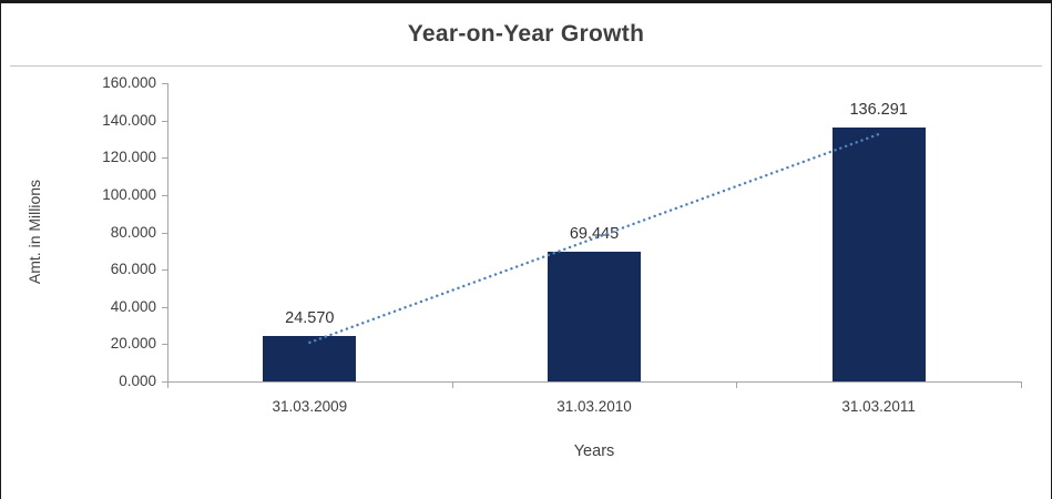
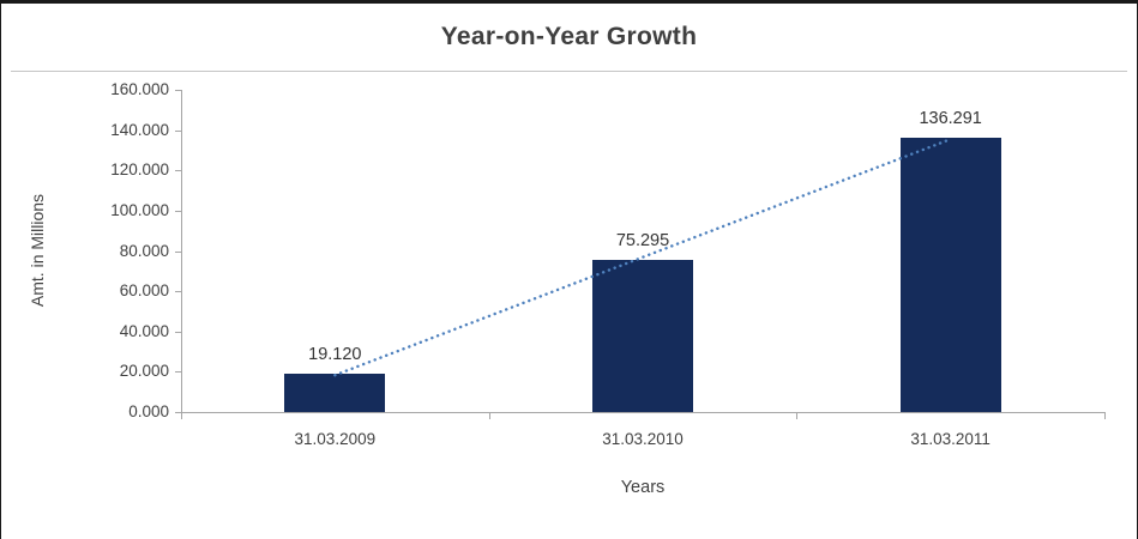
31.03.2009: 24.570 -> 19.120
31.03.2010: 69.445 -> 75.295
